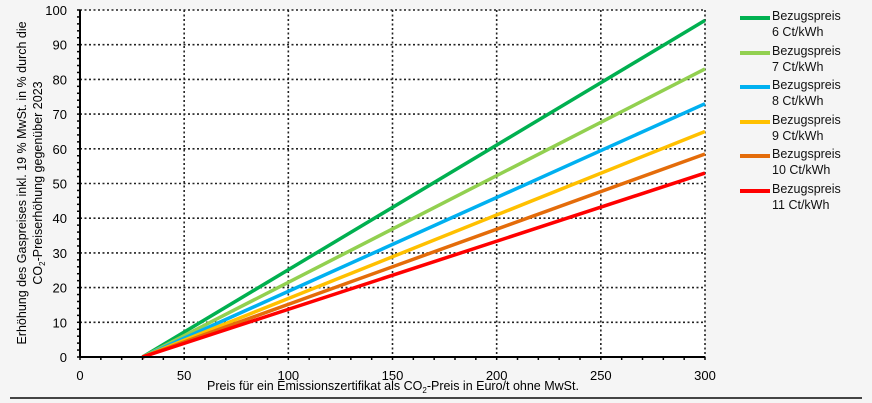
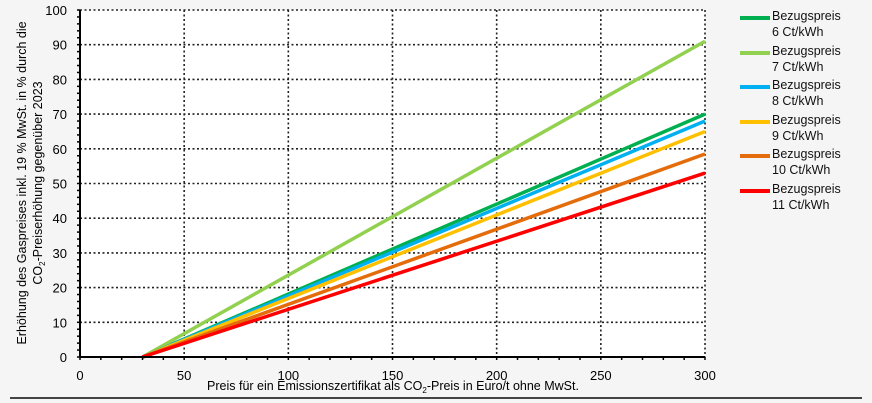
Bezugspreis 6 Ct/kWh/300: 97 -> 70
Bezugspreis 7 Ct/kWh/300: 83 -> 91
Bezugspreis 8 Ct/kWh/300: 73 -> 68
